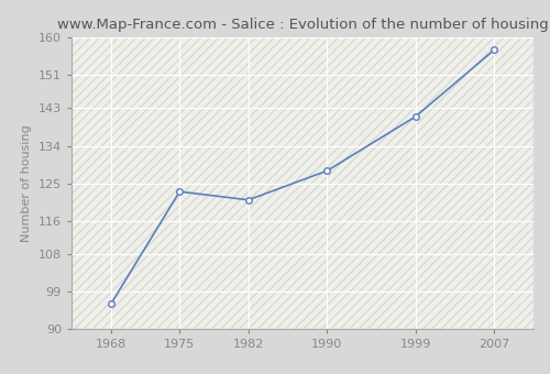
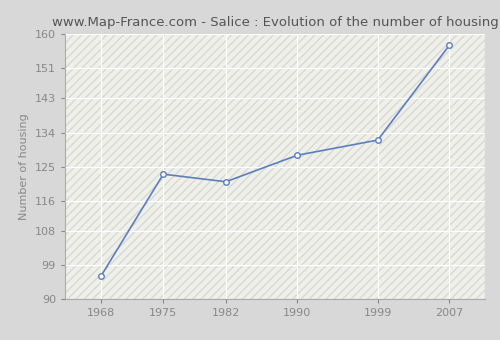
1999: 141 -> 132
